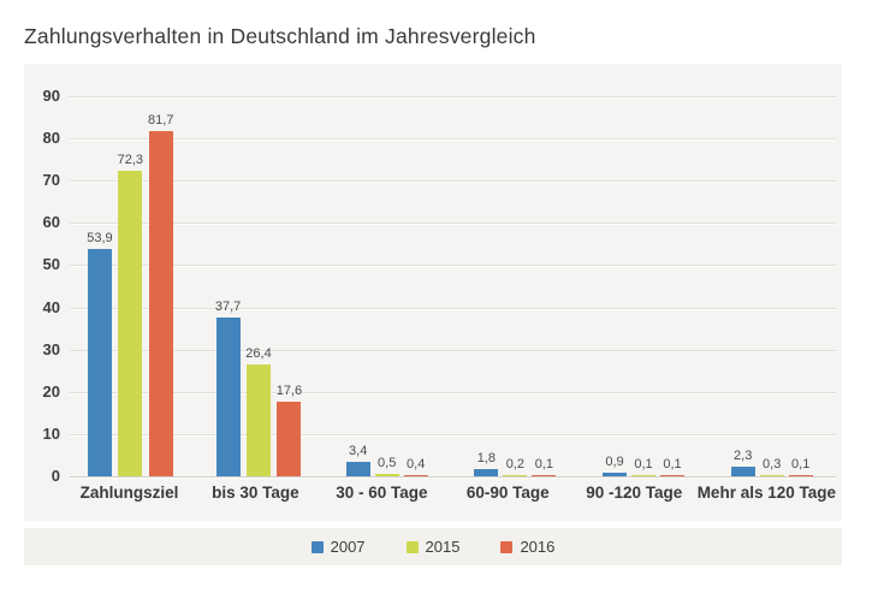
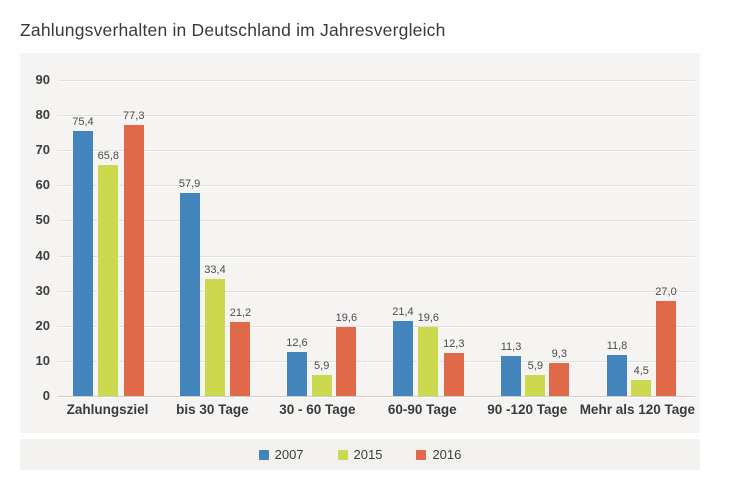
2007/Zahlungsziel: 53,9 -> 75,4
2015/Zahlungsziel: 72,3 -> 65,8
2016/Zahlungsziel: 81,7 -> 77,3
2007/bis 30 Tage: 37,7 -> 57,9
2015/bis 30 Tage: 26,4 -> 33,4
2016/bis 30 Tage: 17,6 -> 21,2
2007/30 - 60 Tage: 3,4 -> 12,6
2015/30 - 60 Tage: 0,5 -> 5,9
2016/30 - 60 Tage: 0,4 -> 19,6
2007/60-90 Tage: 1,8 -> 21,4
2015/60-90 Tage: 0,2 -> 19,6
2016/60-90 Tage: 0,1 -> 12,3
2007/90 -120 Tage: 0,9 -> 11,3
2015/90 -120 Tage: 0,1 -> 5,9
2016/90 -120 Tage: 0,1 -> 9,3
2007/Mehr als 120 Tage: 2,3 -> 11,8
2015/Mehr als 120 Tage: 0,3 -> 4,5
2016/Mehr als 120 Tage: 0,1 -> 27,0
